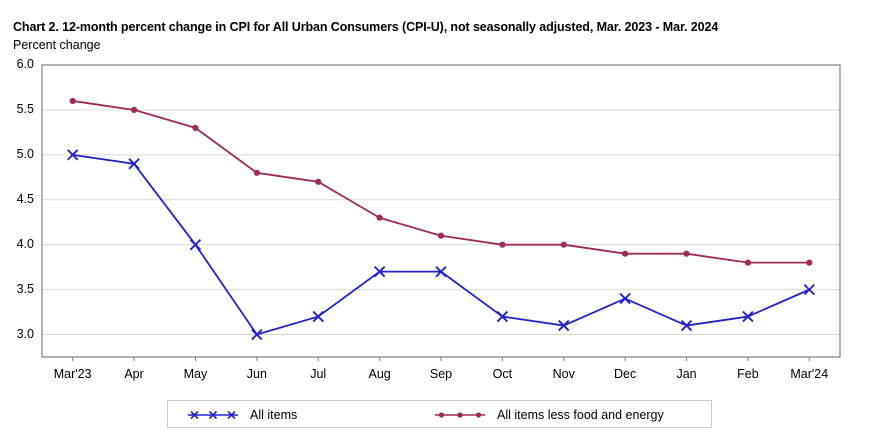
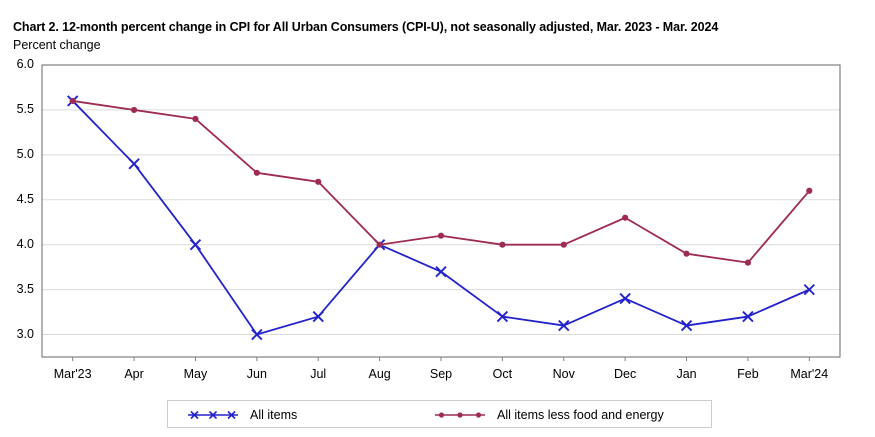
All items/Mar'23: 5.0 -> 5.6
All items less food and energy/May: 5.3 -> 5.4
All items/Aug: 3.7 -> 4.0
All items less food and energy/Aug: 4.3 -> 4.0
All items less food and energy/Dec: 3.9 -> 4.3
All items less food and energy/Mar'24: 3.8 -> 4.6
